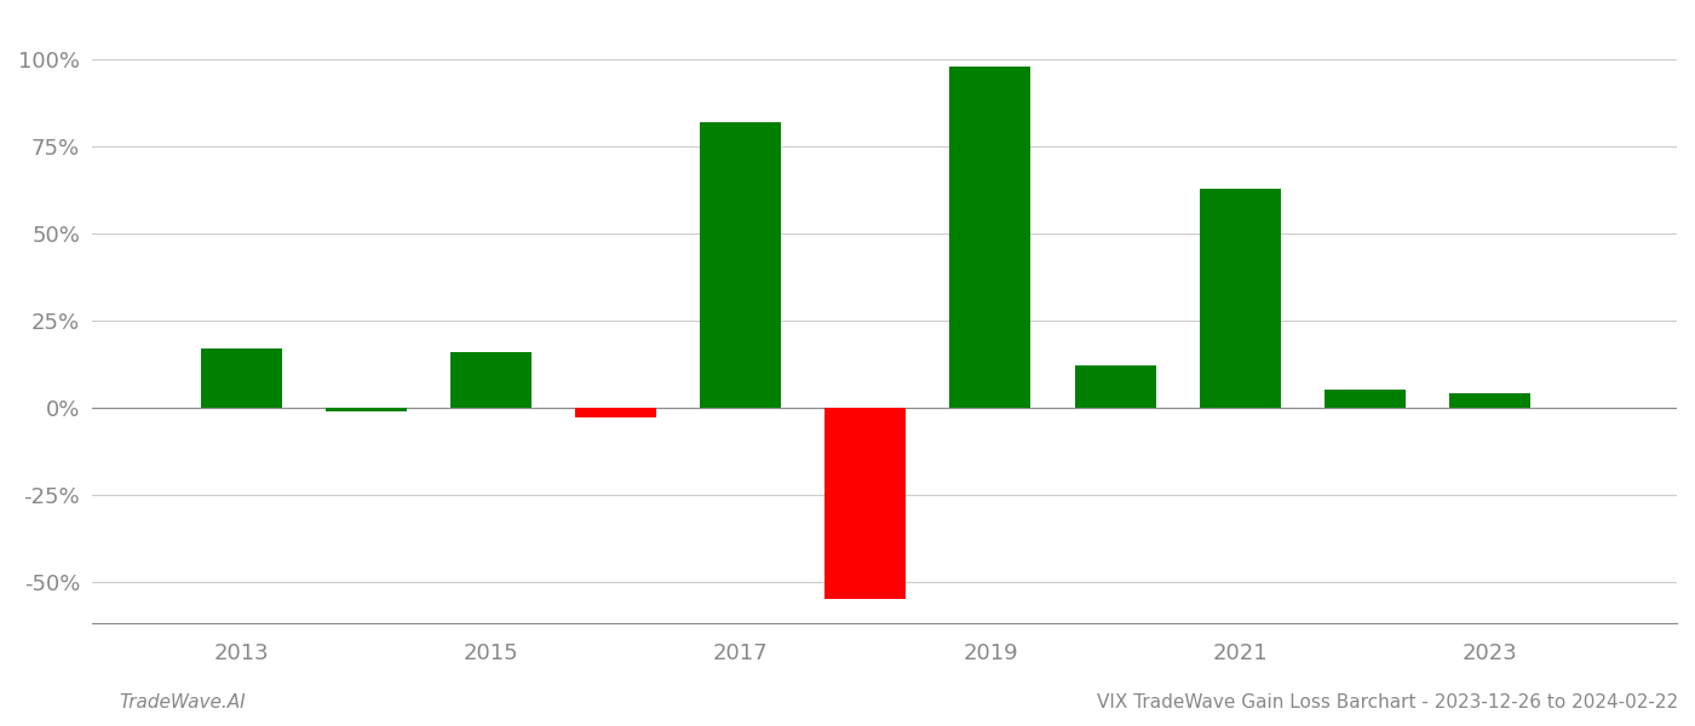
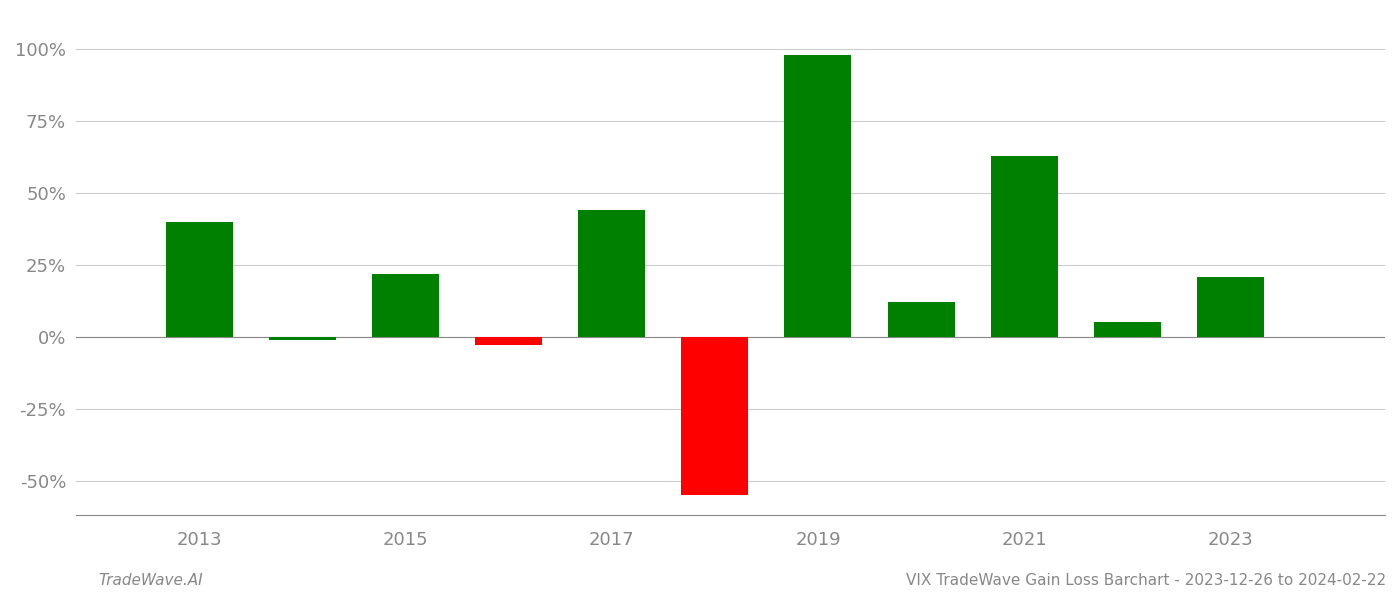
2013: 17% -> 40%
2015: 16% -> 22%
2017: 82% -> 44%
2023: 4% -> 21%
